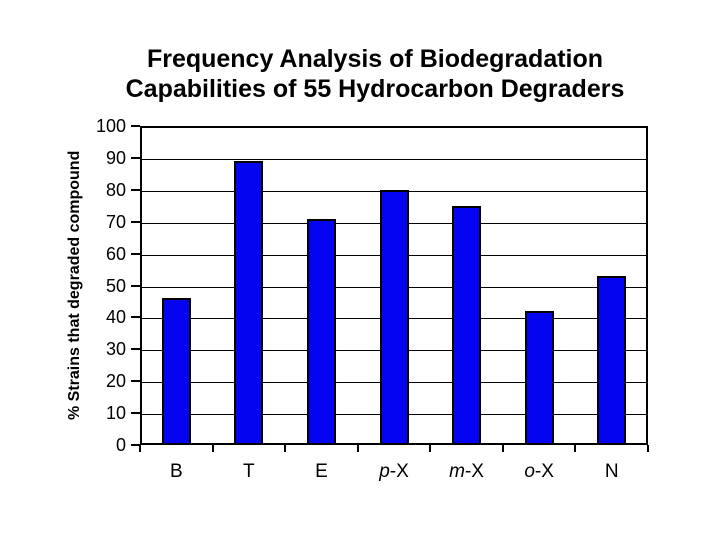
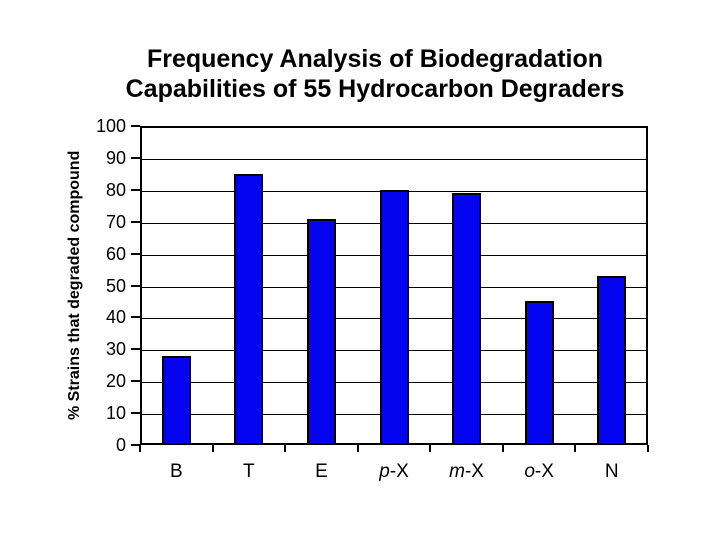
B: 46 -> 28
T: 89 -> 85
m-X: 75 -> 79
o-X: 42 -> 45
